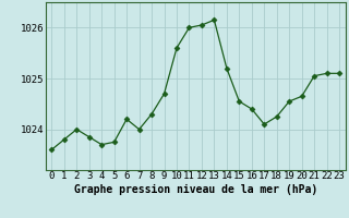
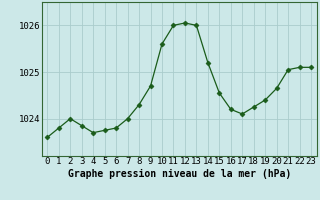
6: 1024.20 -> 1023.80
13: 1026.15 -> 1026.00
16: 1024.40 -> 1024.20
19: 1024.55 -> 1024.40
